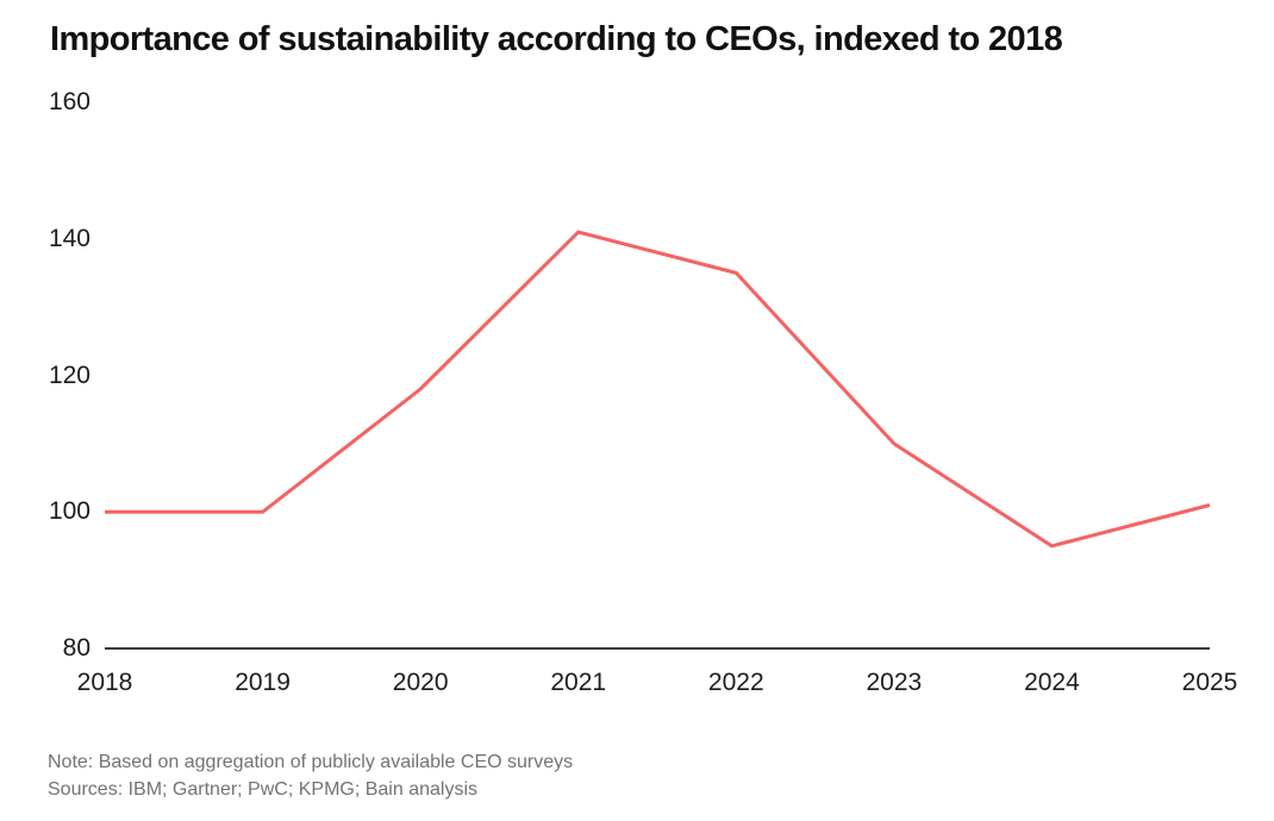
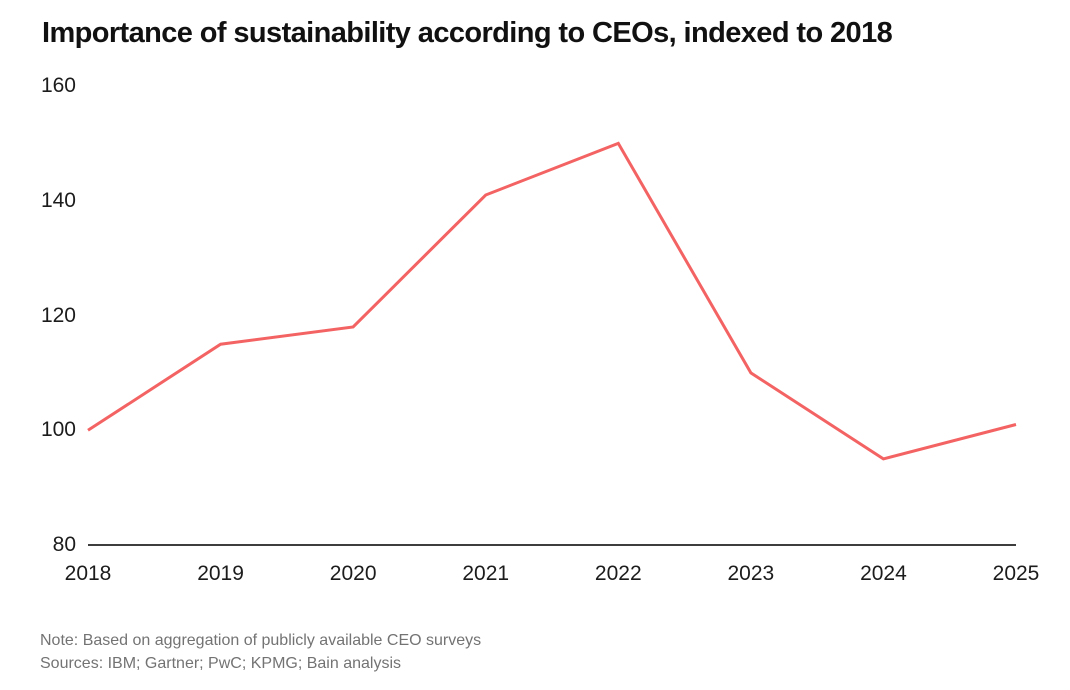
2019: 100 -> 115
2022: 135 -> 150
